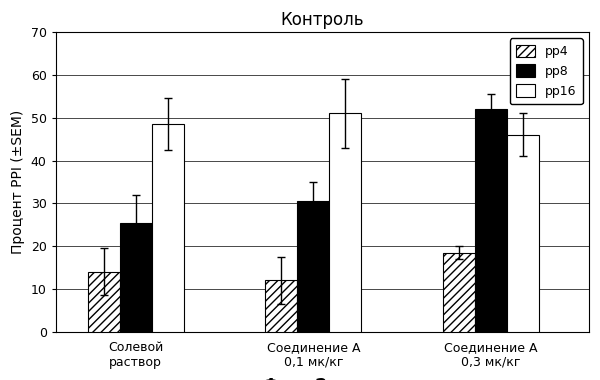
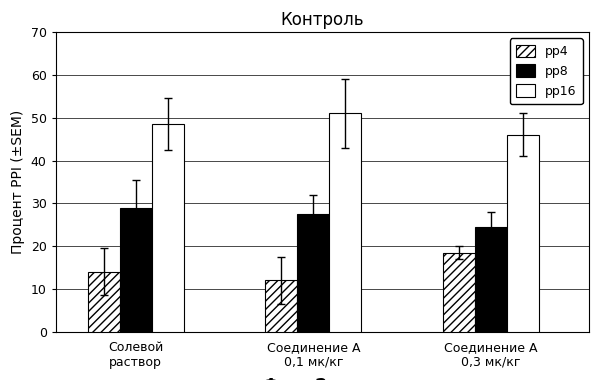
pp8/Солевой раствор: 25.5 -> 29.0
pp8/Соединение А 0,1 мк/кг: 30.5 -> 27.5
pp8/Соединение А 0,3 мк/кг: 52.0 -> 24.5
